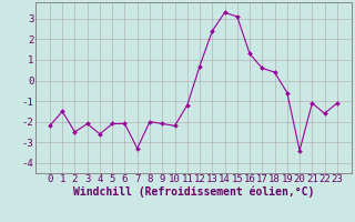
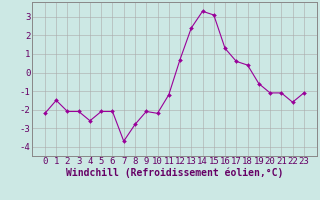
2: -2.5 -> -2.1
7: -3.3 -> -3.7
8: -2.0 -> -2.8
20: -3.4 -> -1.1
